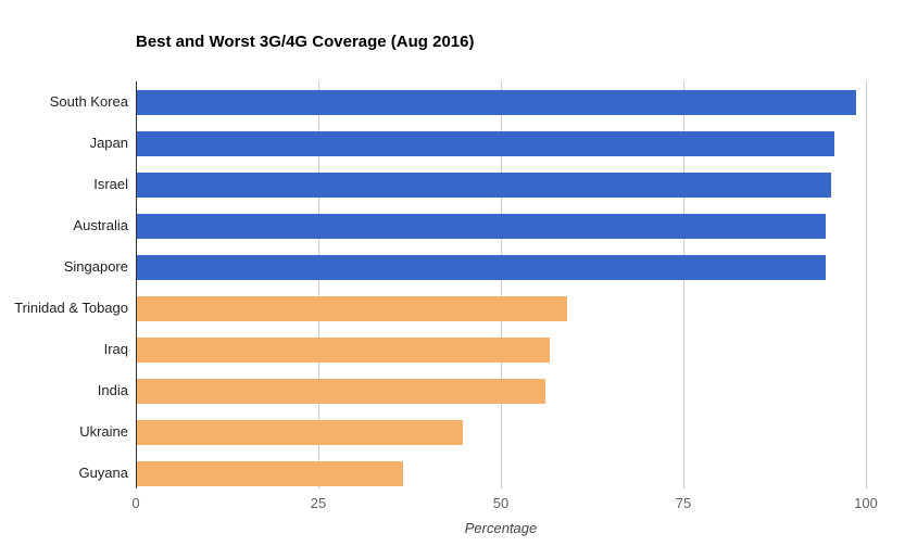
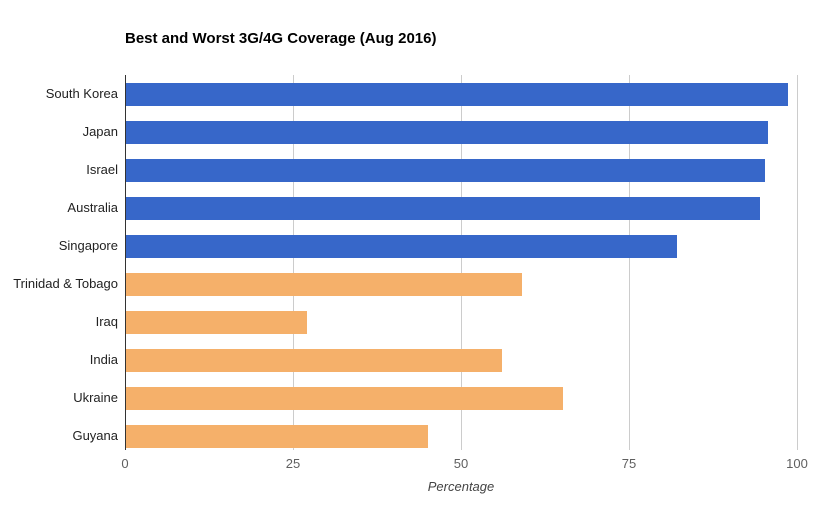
Singapore: 94 -> 82
Iraq: 56 -> 27
Ukraine: 45 -> 65
Guyana: 36 -> 45
